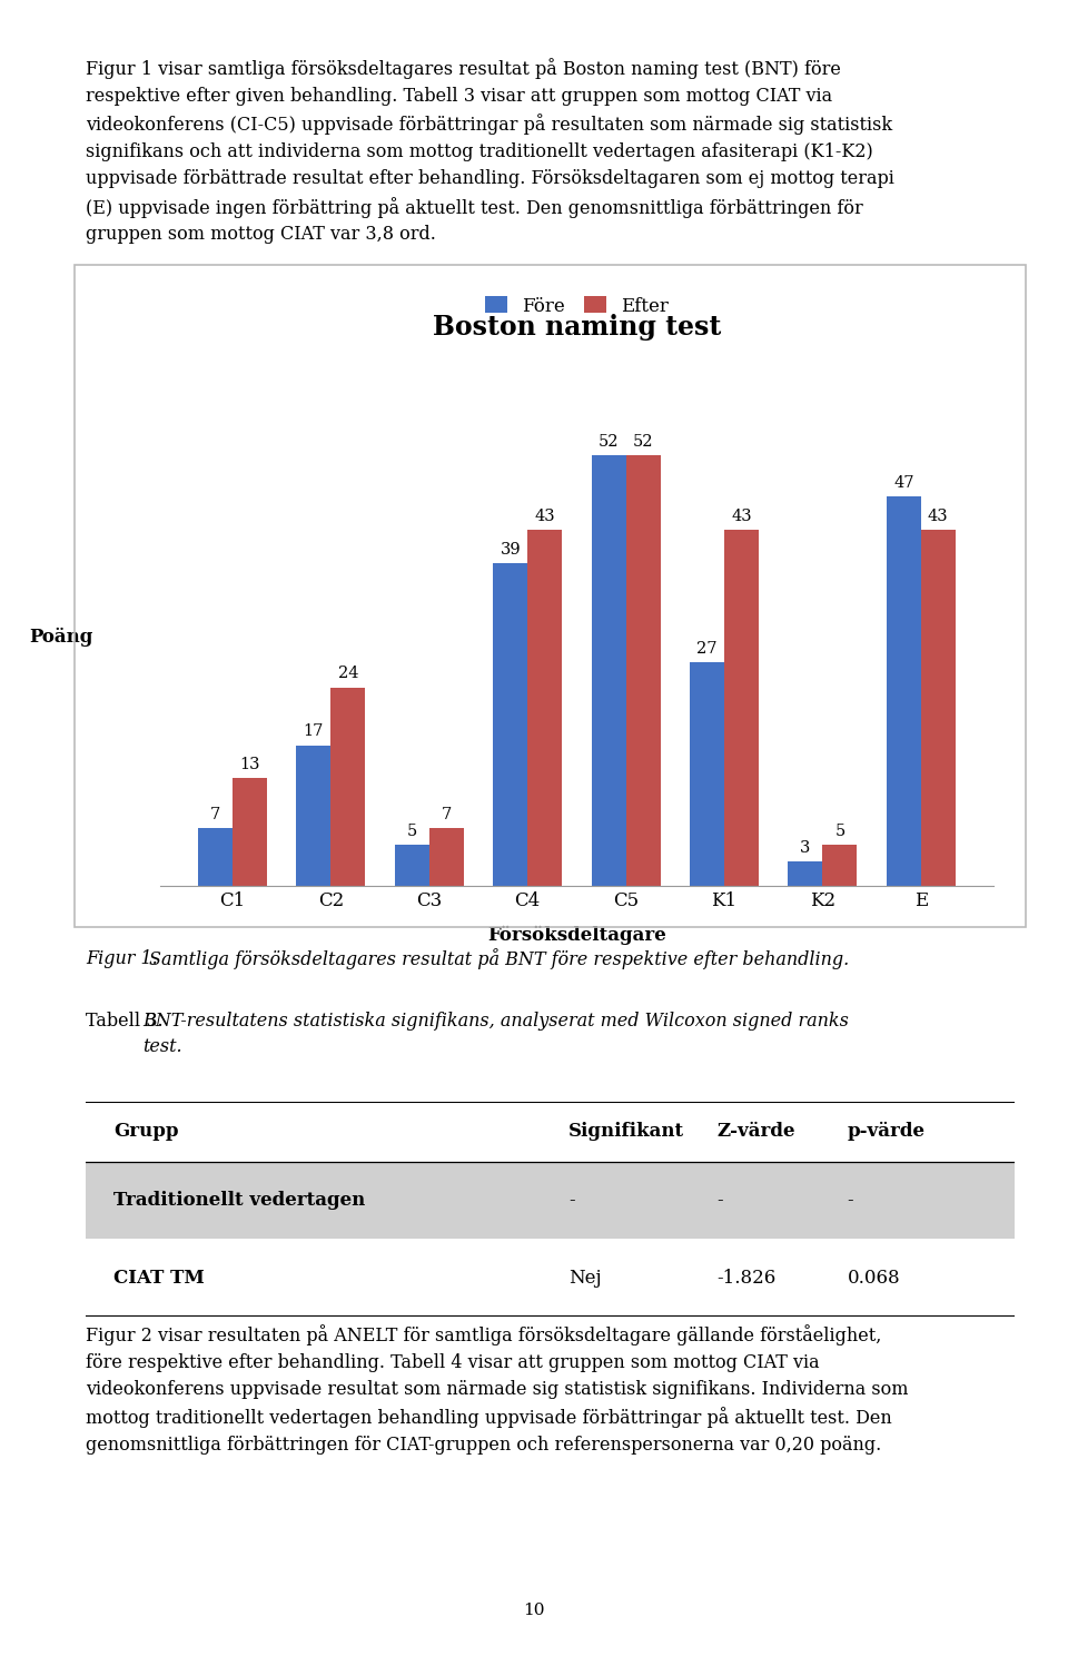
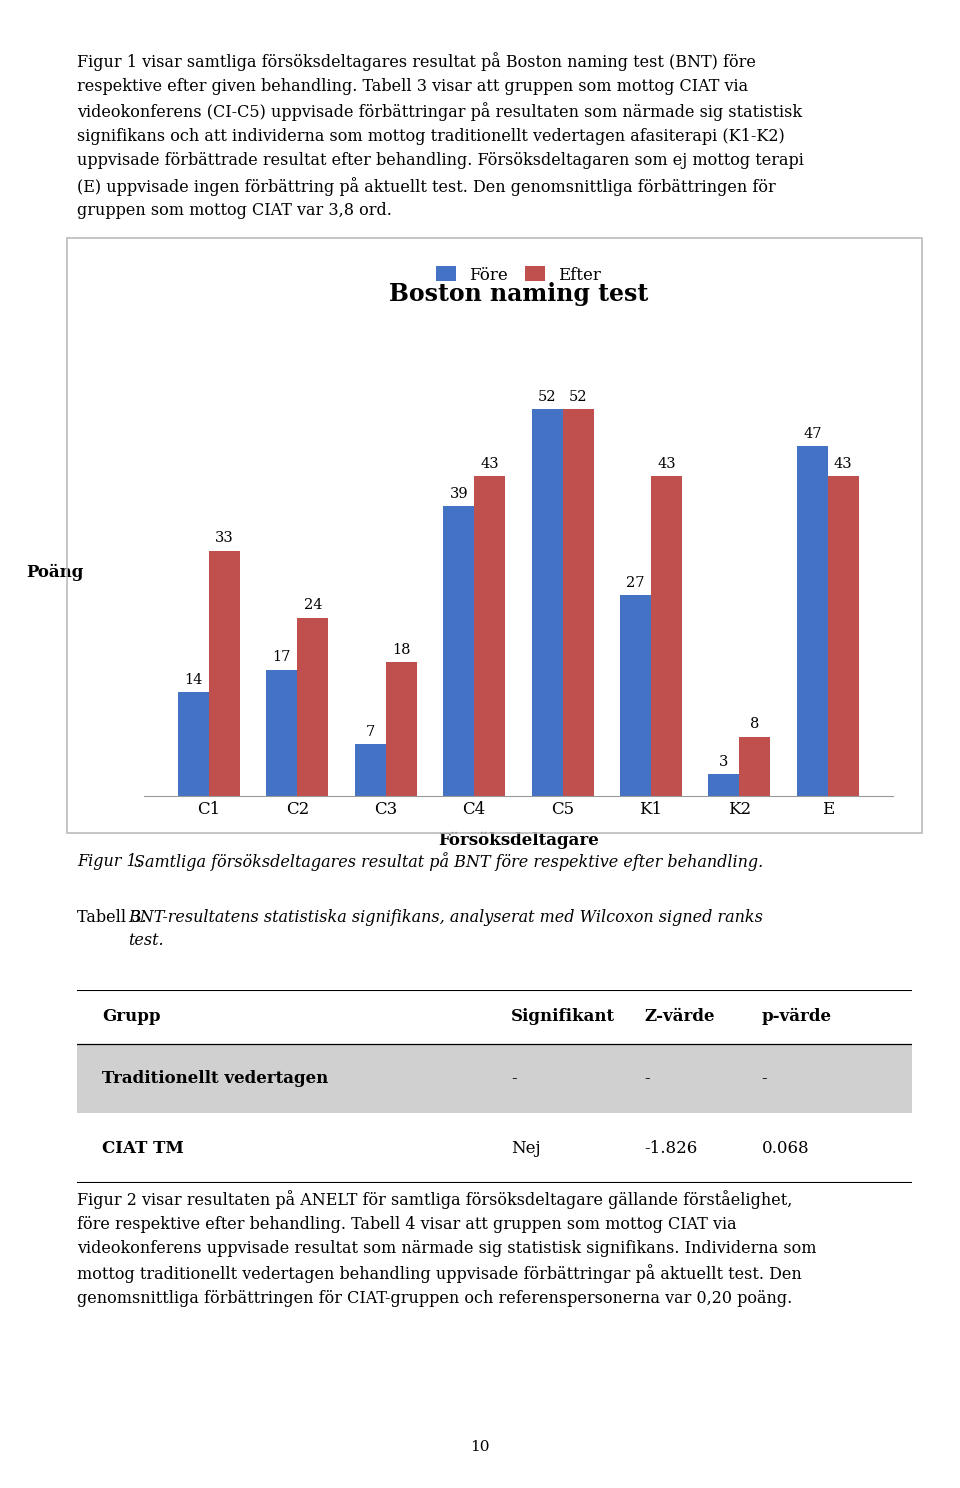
Före/C1: 7 -> 14
Efter/C1: 13 -> 33
Före/C3: 5 -> 7
Efter/C3: 7 -> 18
Efter/K2: 5 -> 8
